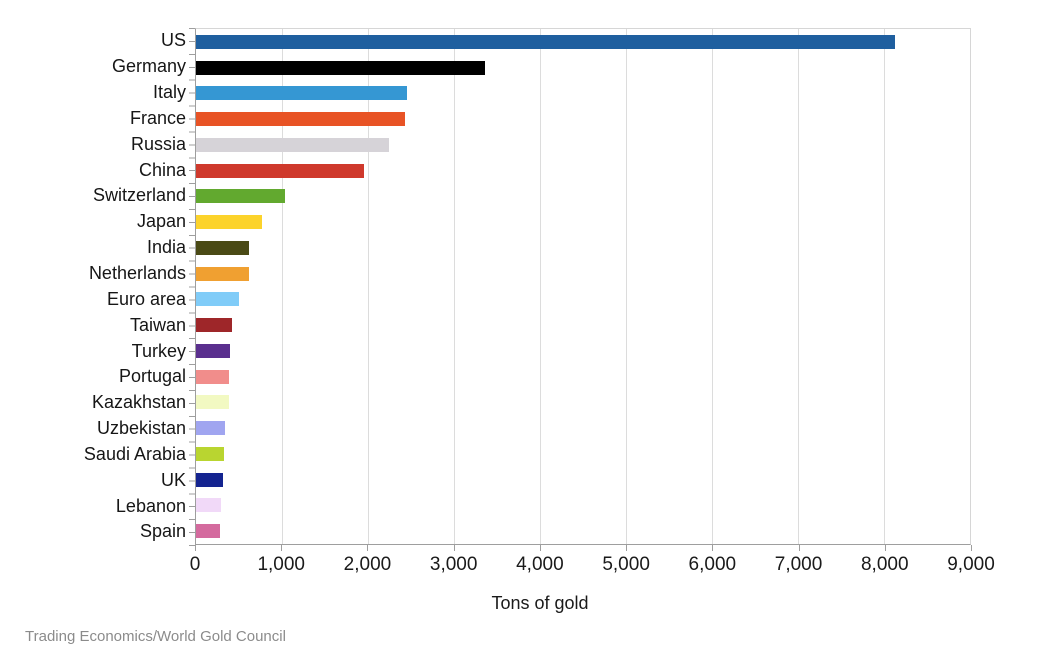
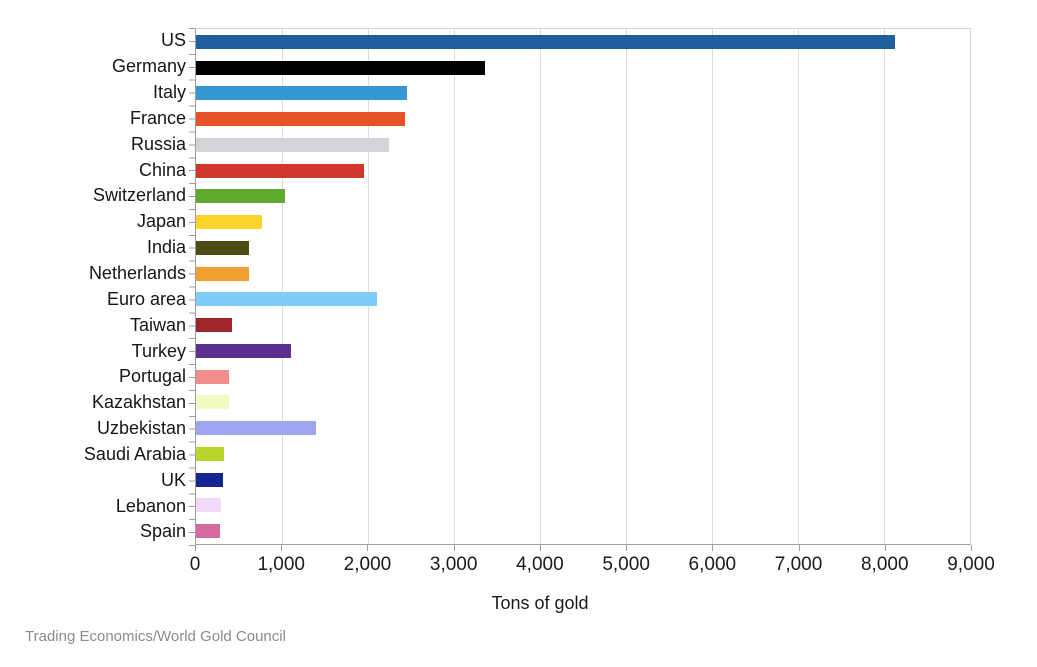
Euro area: 500 -> 2100
Turkey: 400 -> 1100
Uzbekistan: 300 -> 1400
